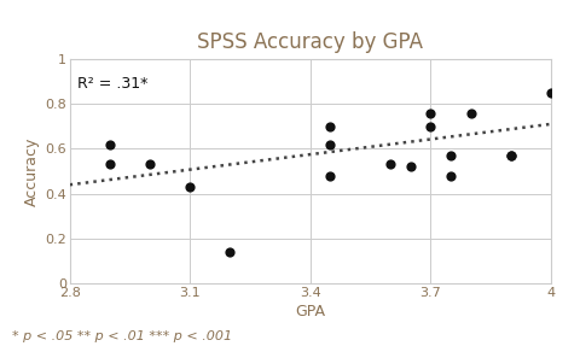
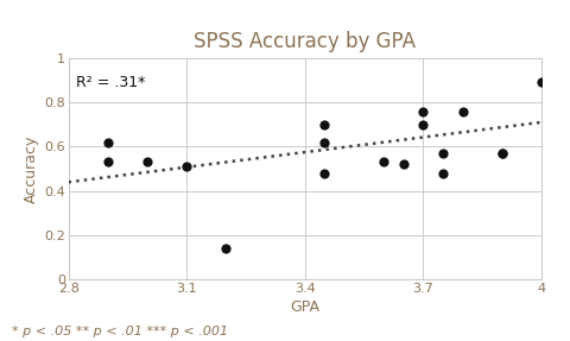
3.1: 0.43 -> 0.51
4: 0.85 -> 0.89
